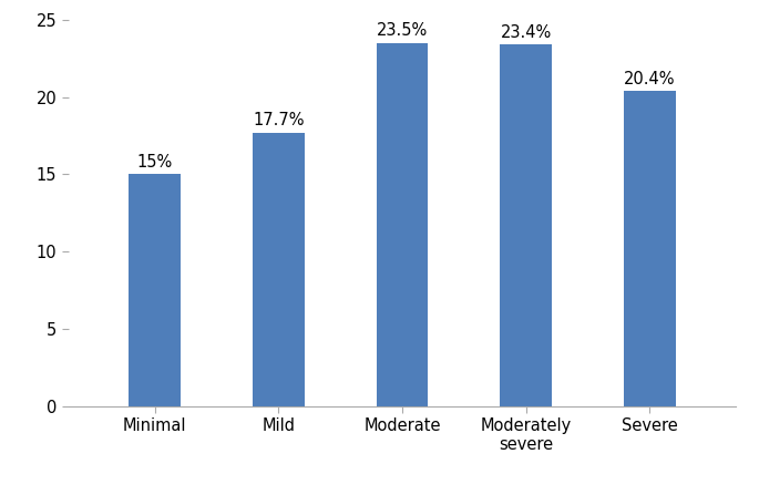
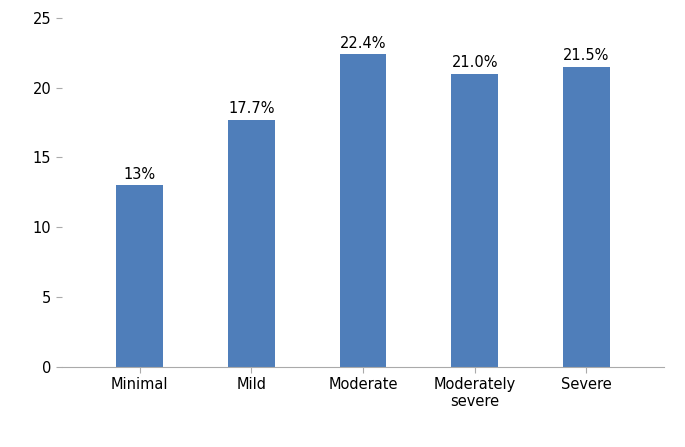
Minimal: 15% -> 13%
Moderate: 23.5% -> 22.4%
Moderately severe: 23.4% -> 21.0%
Severe: 20.4% -> 21.5%
